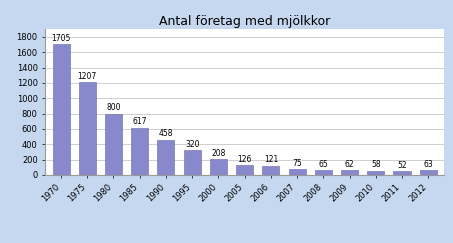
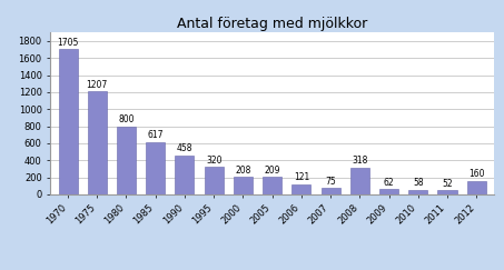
2005: 126 -> 209
2008: 65 -> 318
2012: 63 -> 160
